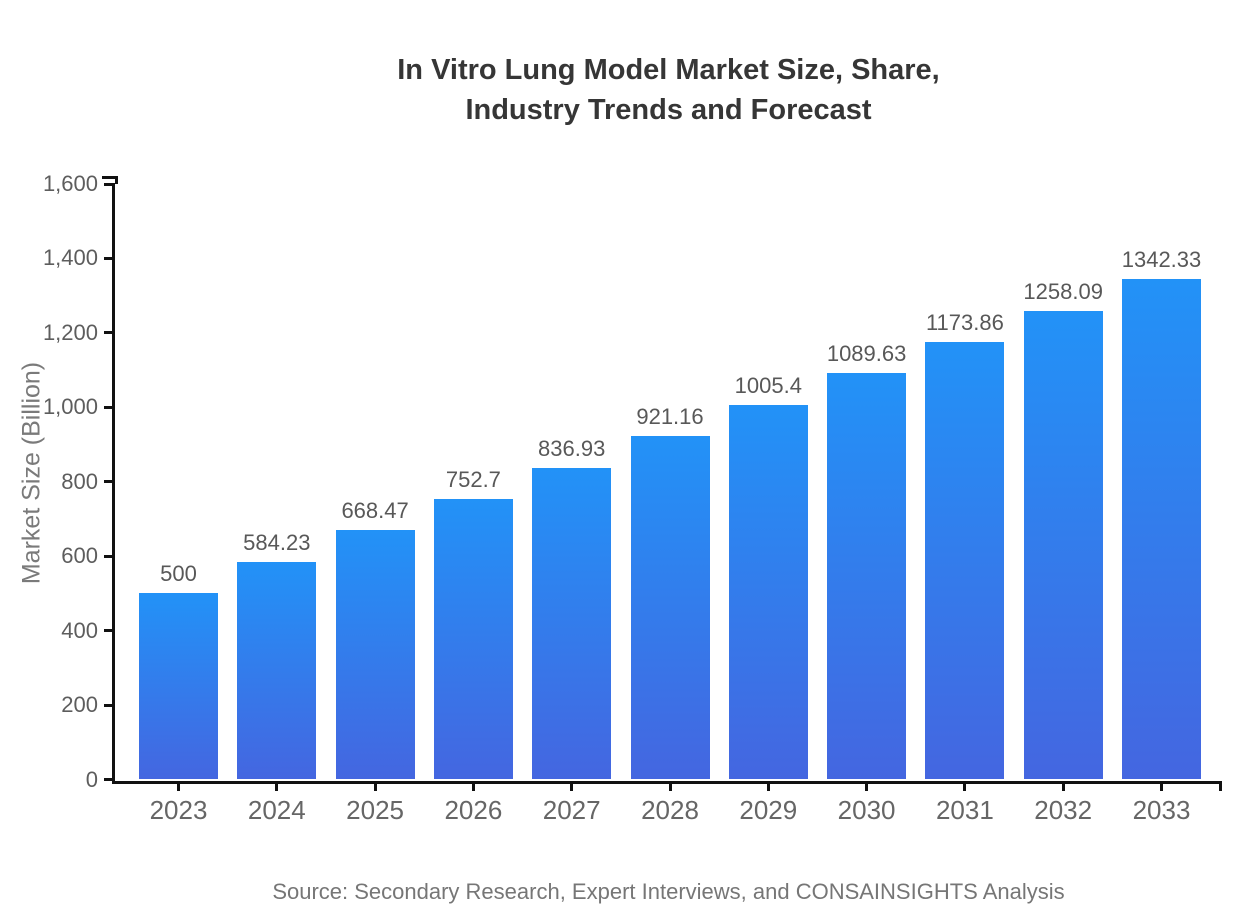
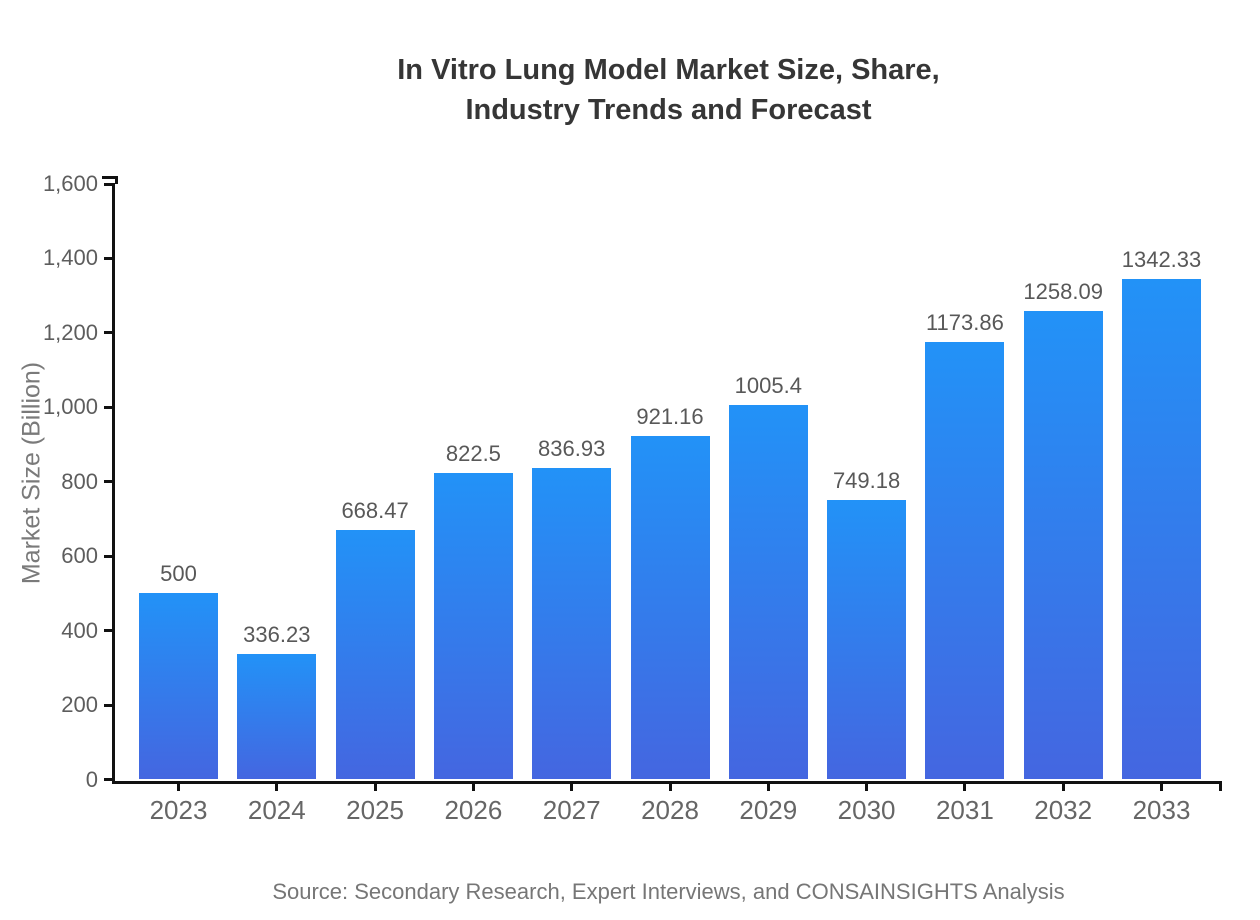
2024: 584.23 -> 336.23
2026: 752.7 -> 822.5
2030: 1089.63 -> 749.18
